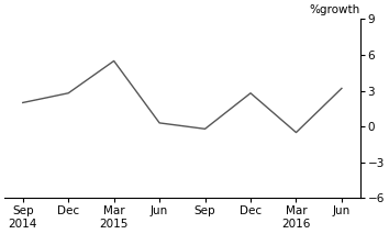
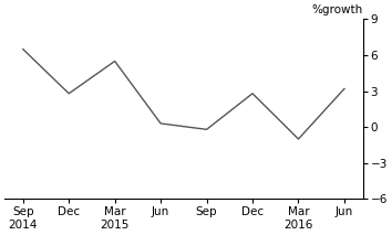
Sep 2014: 2.0 -> 6.5
Mar 2016: -0.5 -> -1.0
